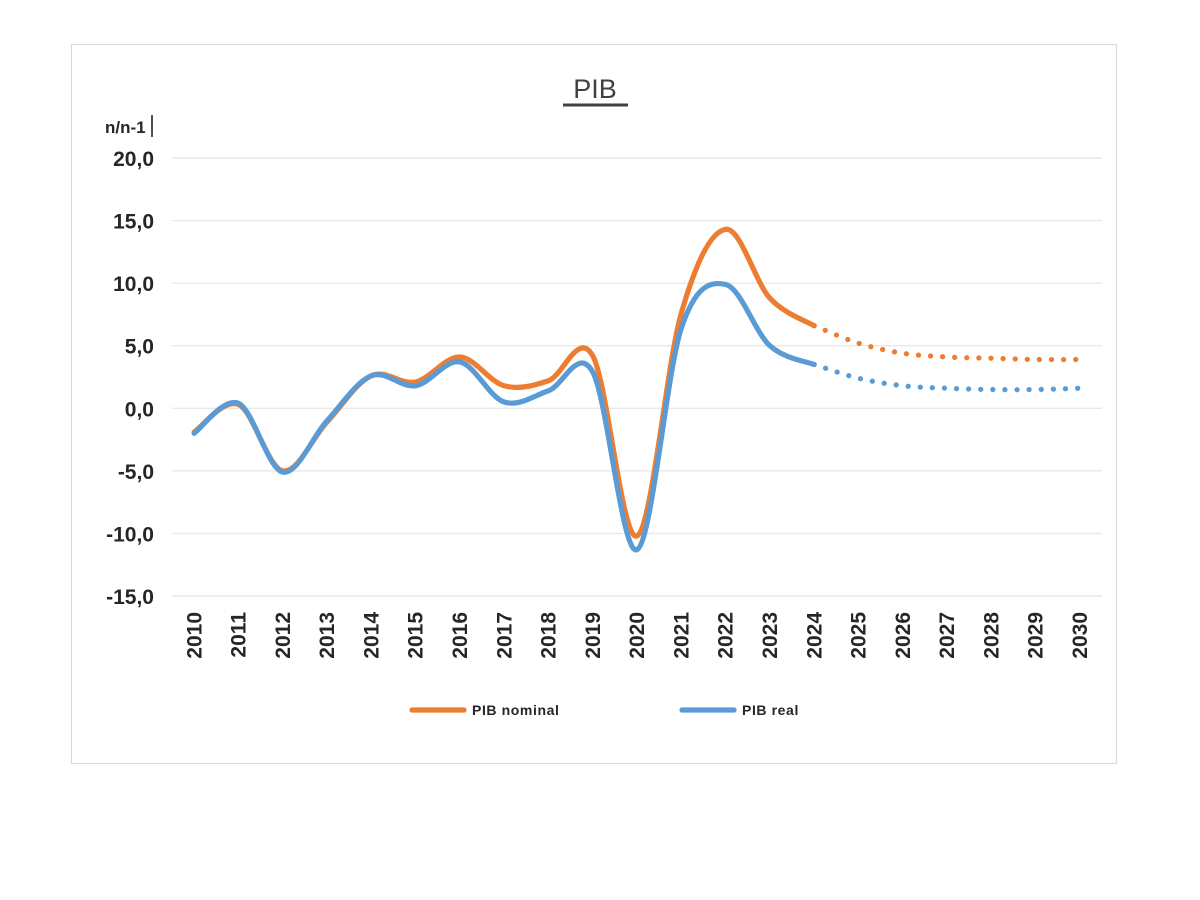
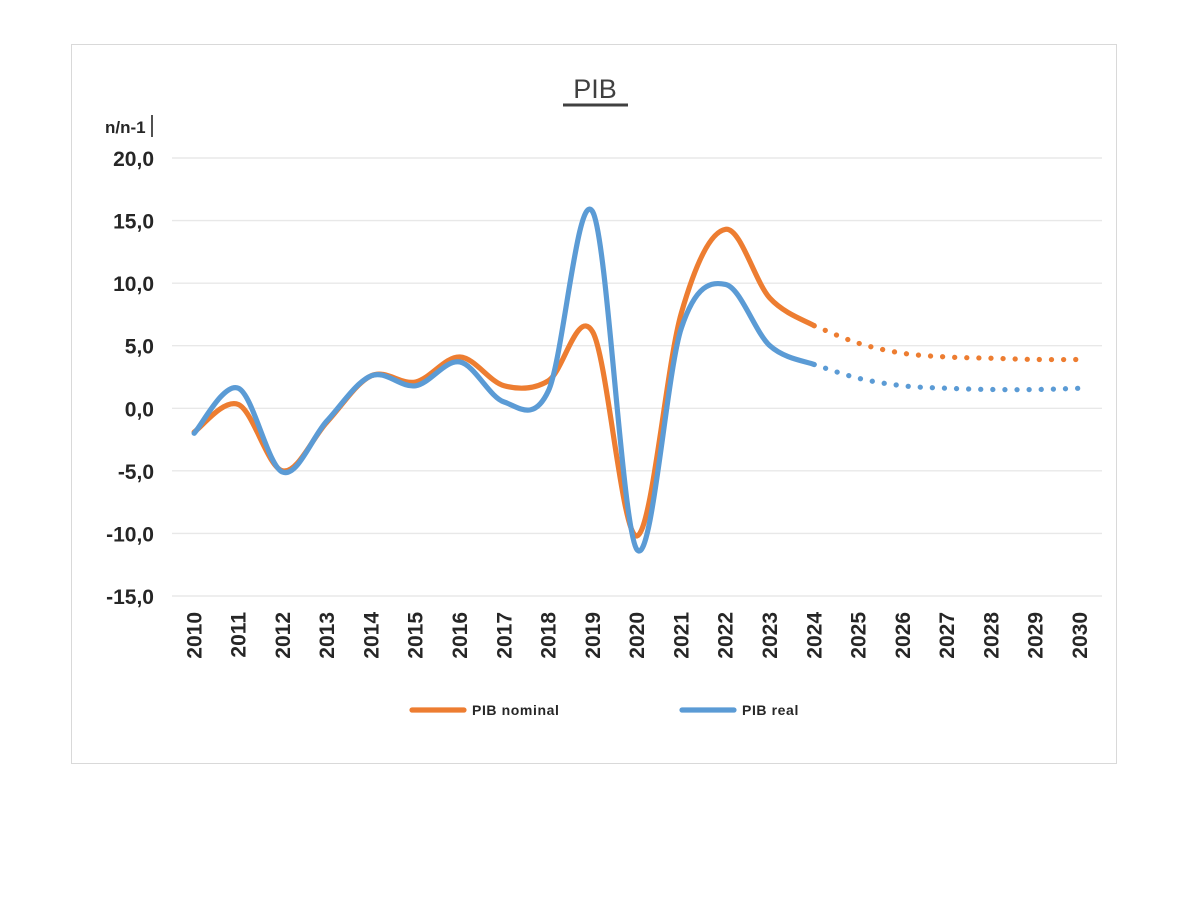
PIB real/2011: 0,4 -> 1,6
PIB nominal/2019: 4,2 -> 6,1
PIB real/2019: 2,9 -> 15,7
